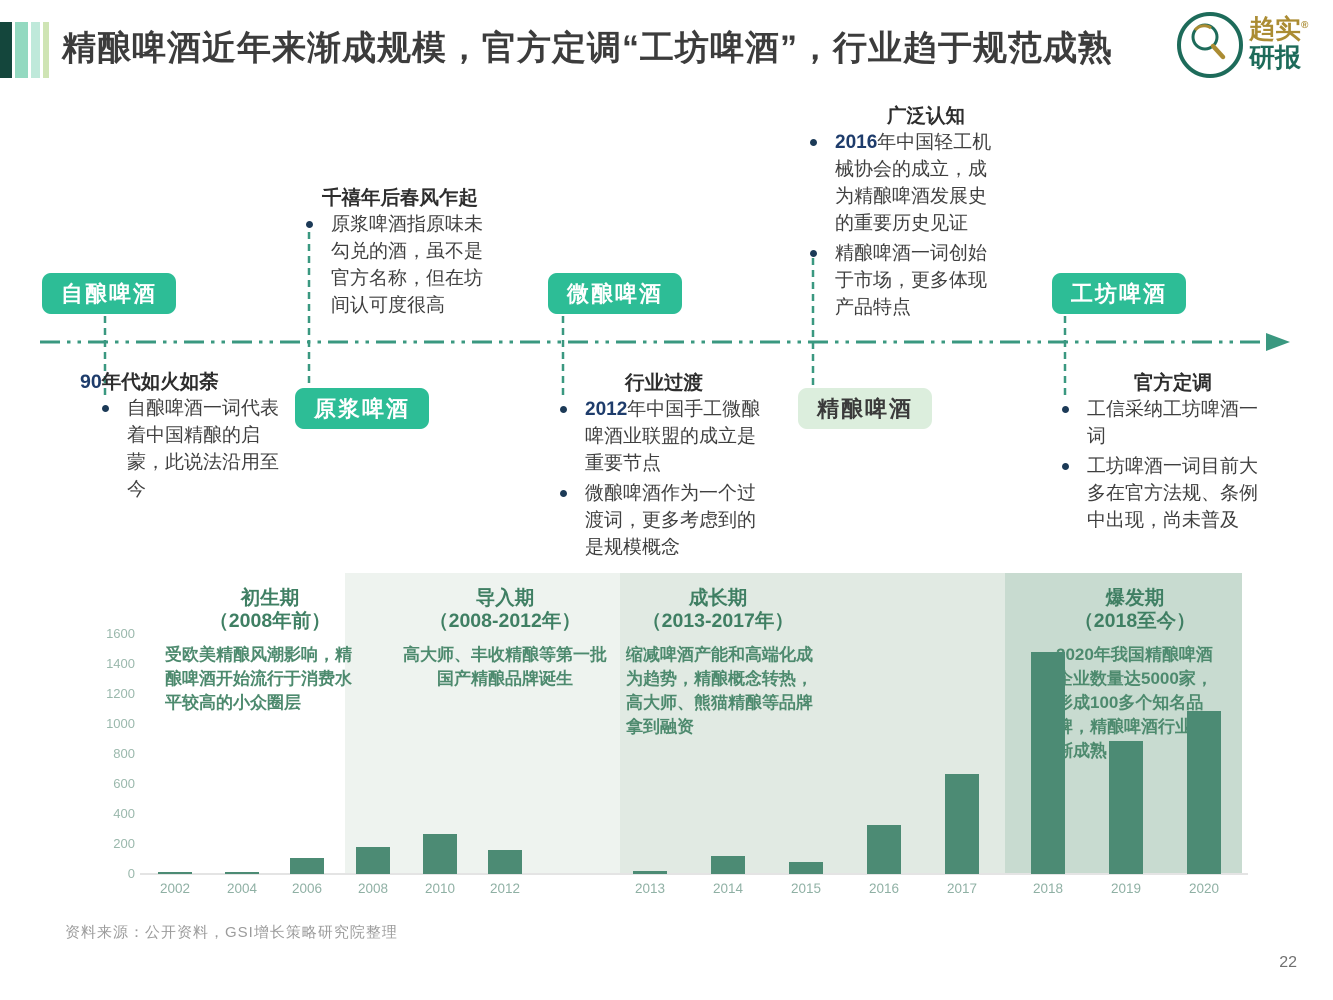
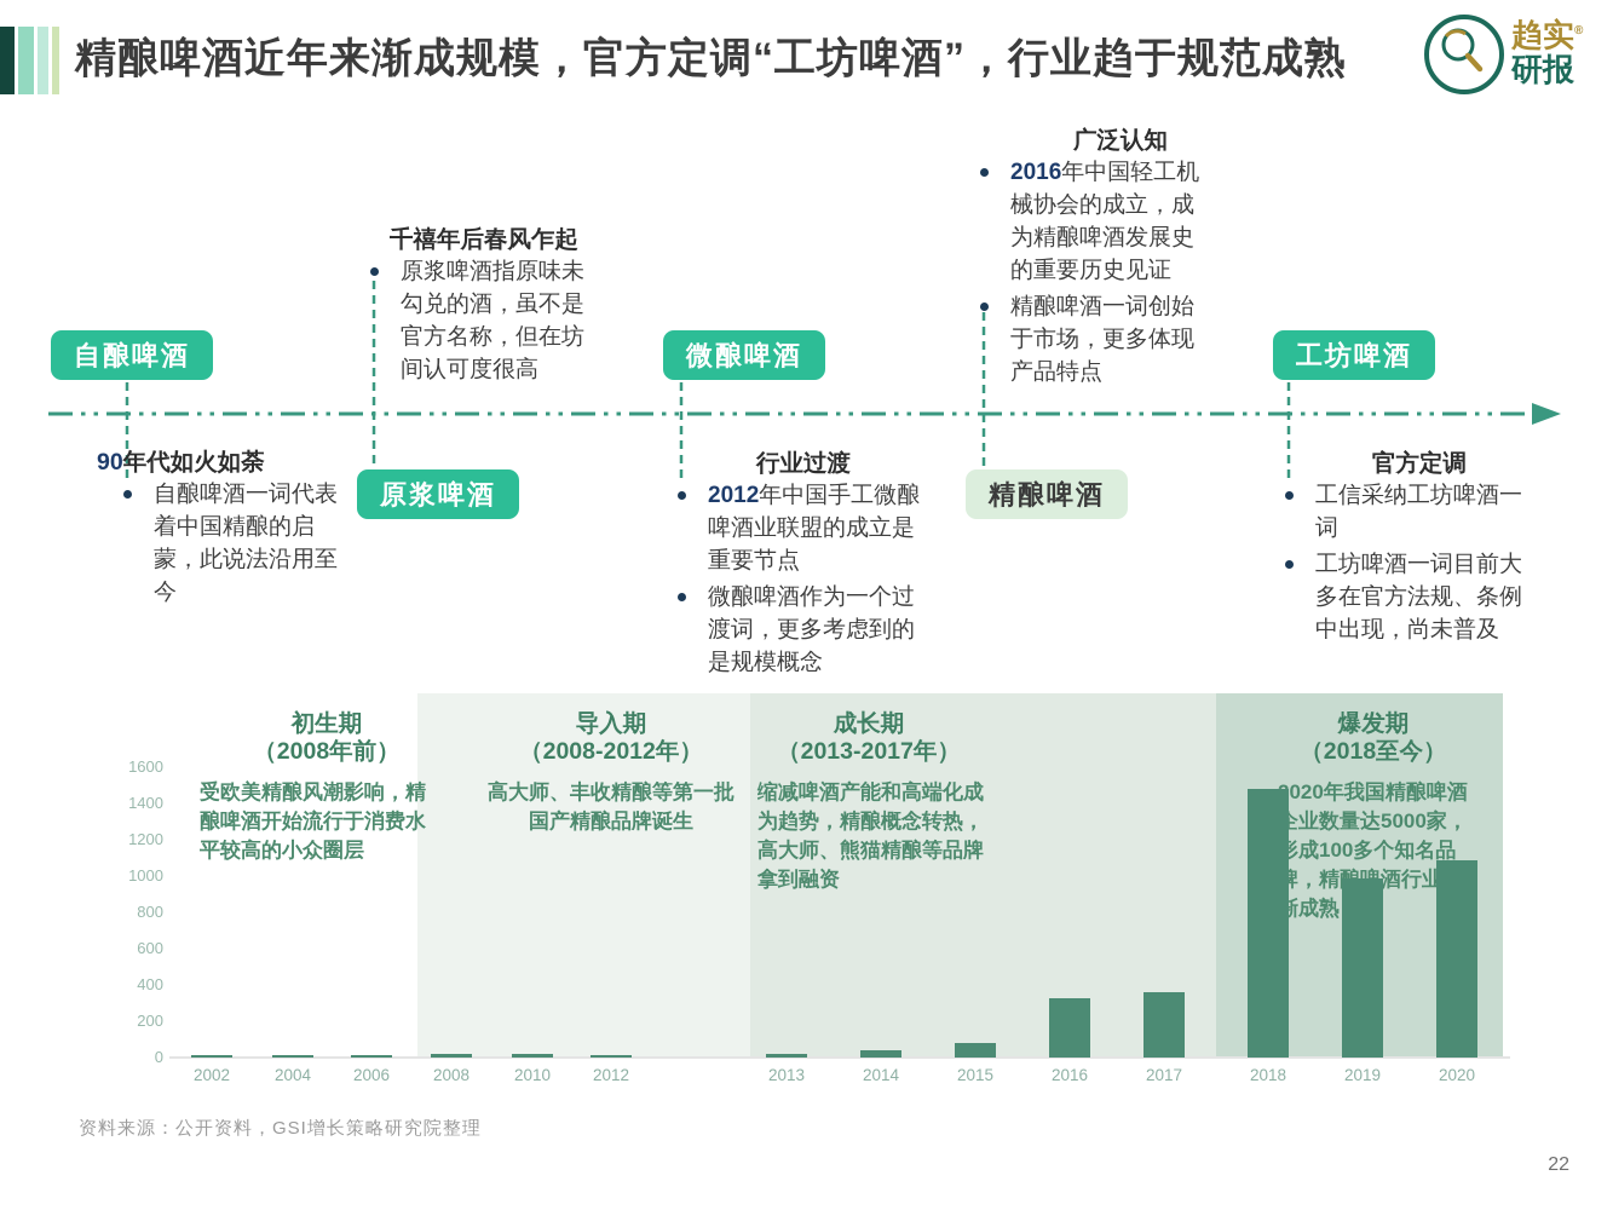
2006: 110 -> 20
2008: 180 -> 20
2010: 270 -> 20
2012: 160 -> 20
2014: 120 -> 40
2017: 670 -> 360
2019: 890 -> 990
